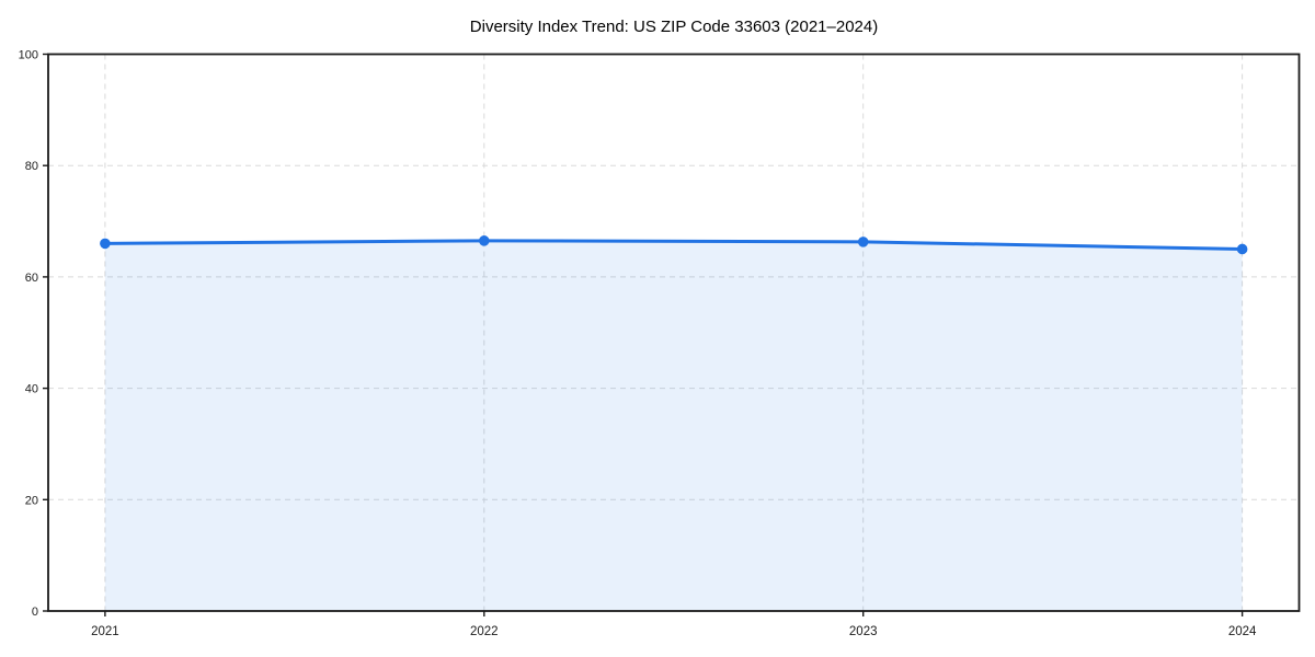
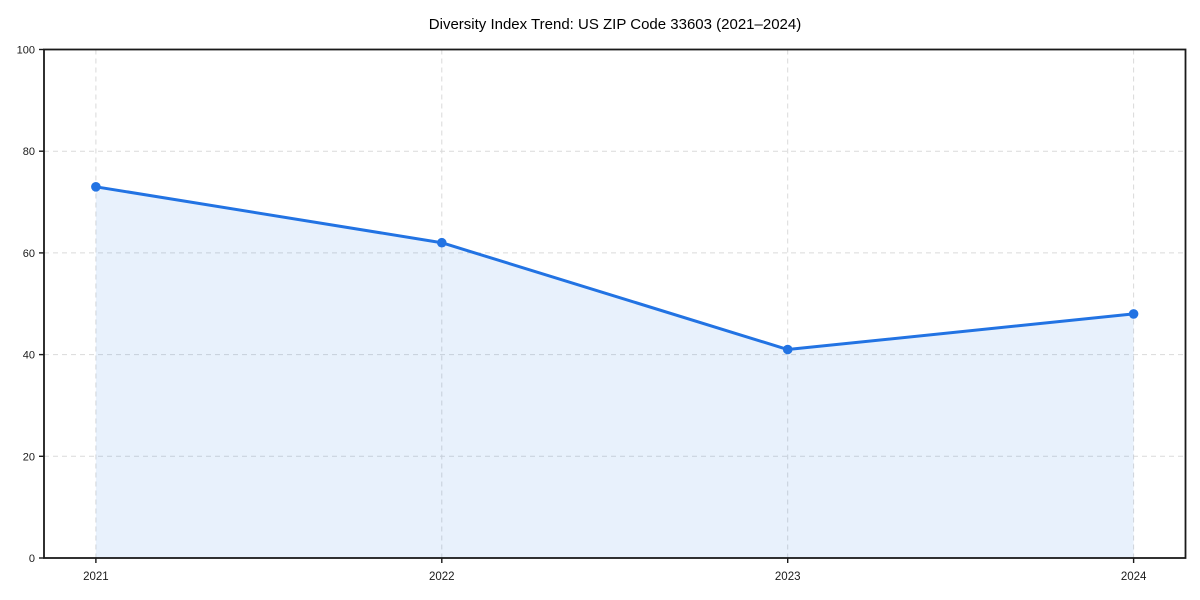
2021: 66 -> 73
2022: 66 -> 62
2023: 66 -> 41
2024: 65 -> 48
